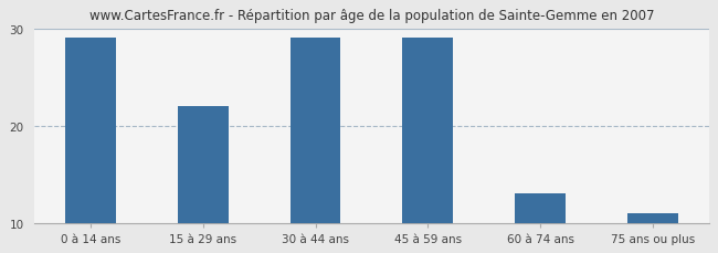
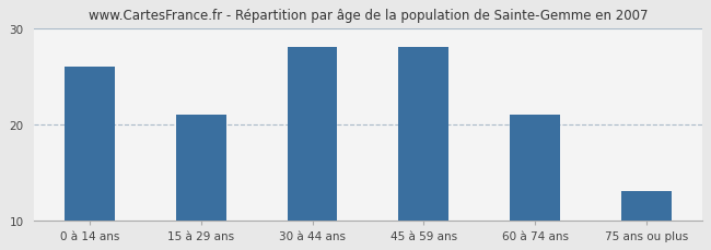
0 à 14 ans: 29 -> 26
15 à 29 ans: 22 -> 21
30 à 44 ans: 29 -> 28
45 à 59 ans: 29 -> 28
60 à 74 ans: 13 -> 21
75 ans ou plus: 11 -> 13
